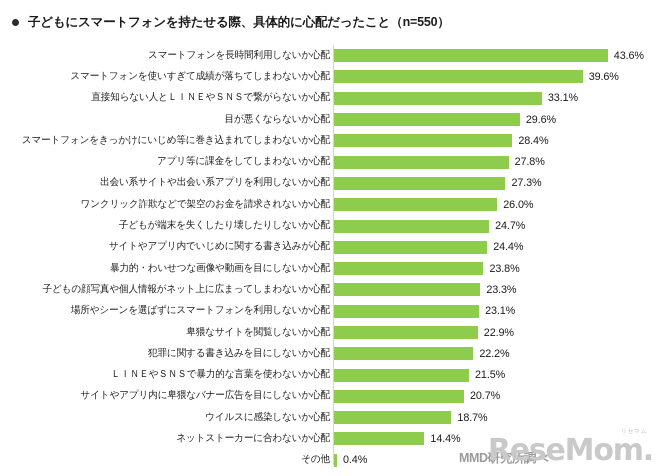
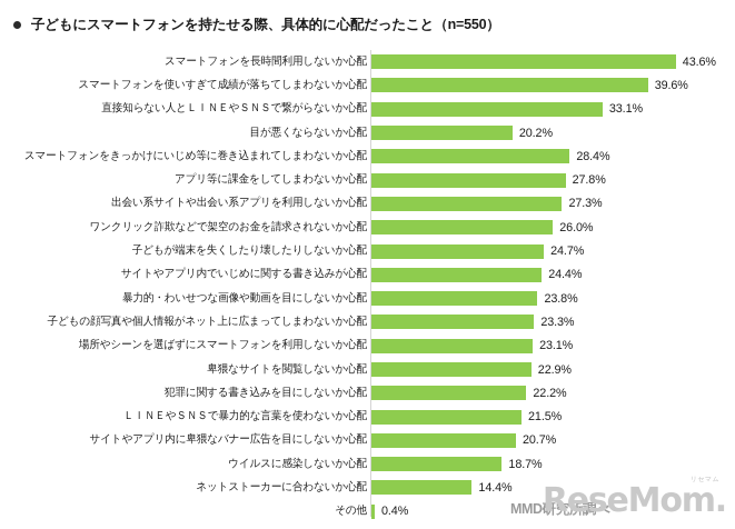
目が悪くならないか心配: 29.6% -> 20.2%
